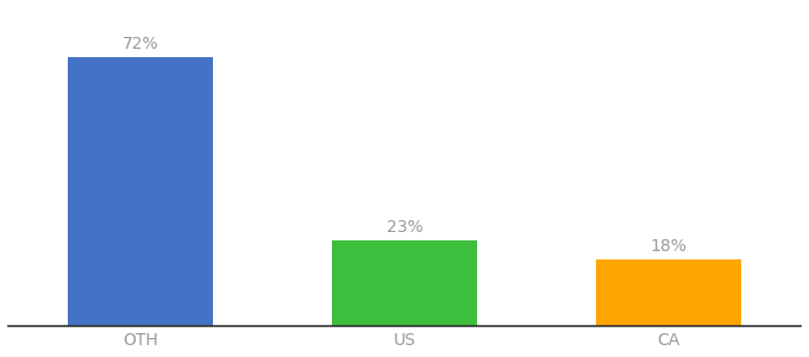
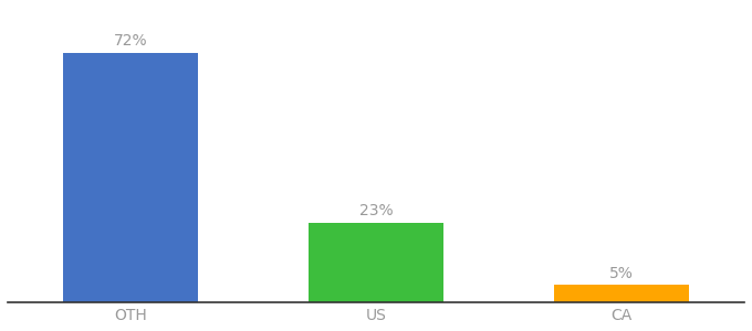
CA: 18% -> 5%
